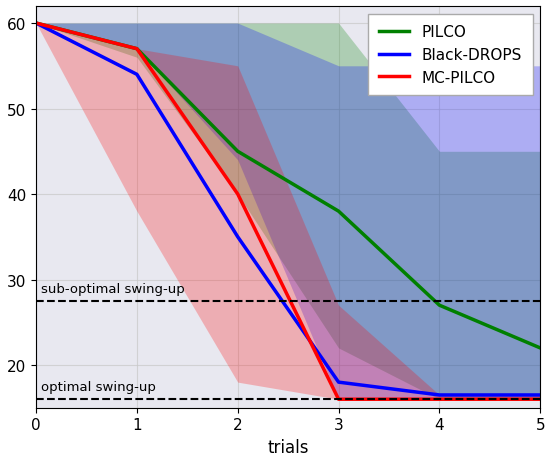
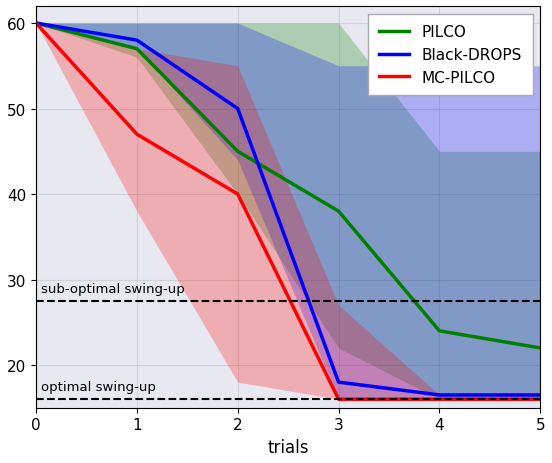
Black-DROPS/1: 54.0 -> 58.0
MC-PILCO/1: 57 -> 47
Black-DROPS/2: 35.0 -> 50.0
PILCO/4: 27 -> 24
